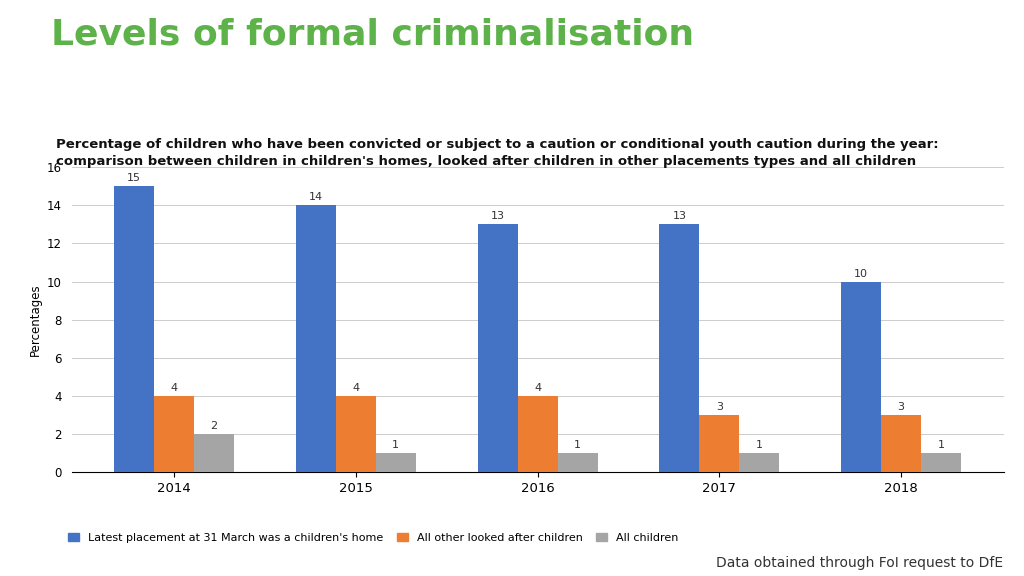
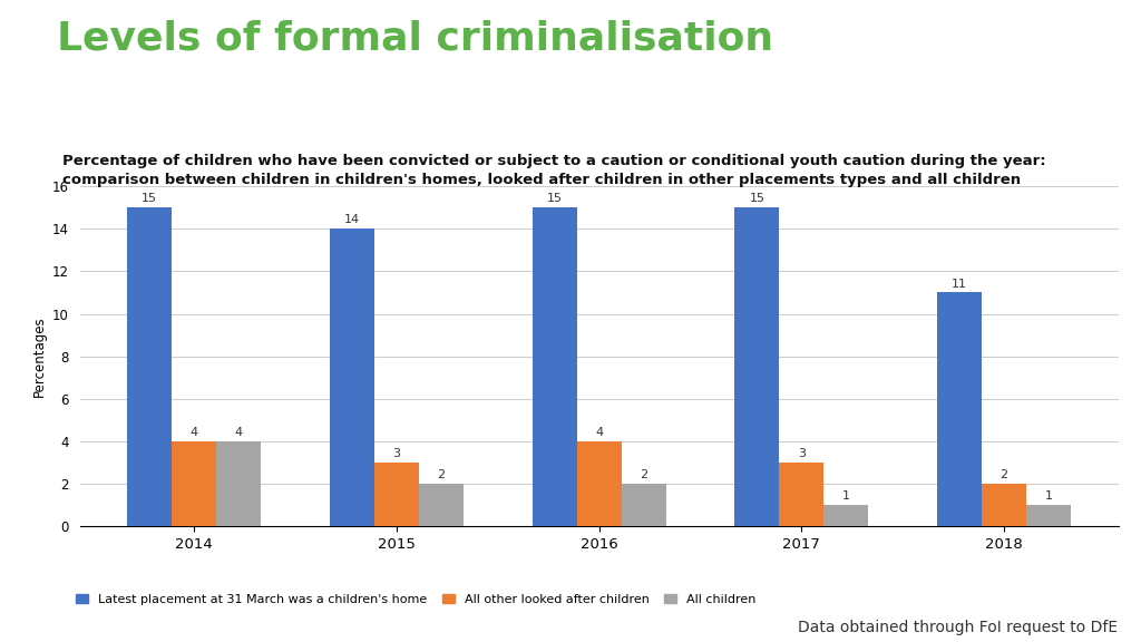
All children/2014: 2 -> 4
All other looked after children/2015: 4 -> 3
All children/2015: 1 -> 2
Latest placement at 31 March was a children's home/2016: 13 -> 15
All children/2016: 1 -> 2
Latest placement at 31 March was a children's home/2017: 13 -> 15
Latest placement at 31 March was a children's home/2018: 10 -> 11
All other looked after children/2018: 3 -> 2
